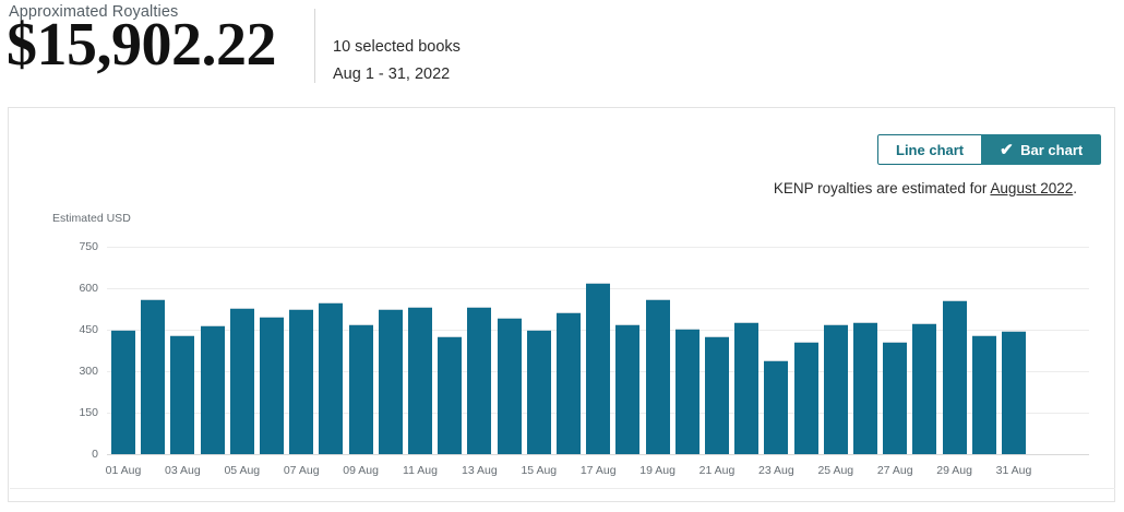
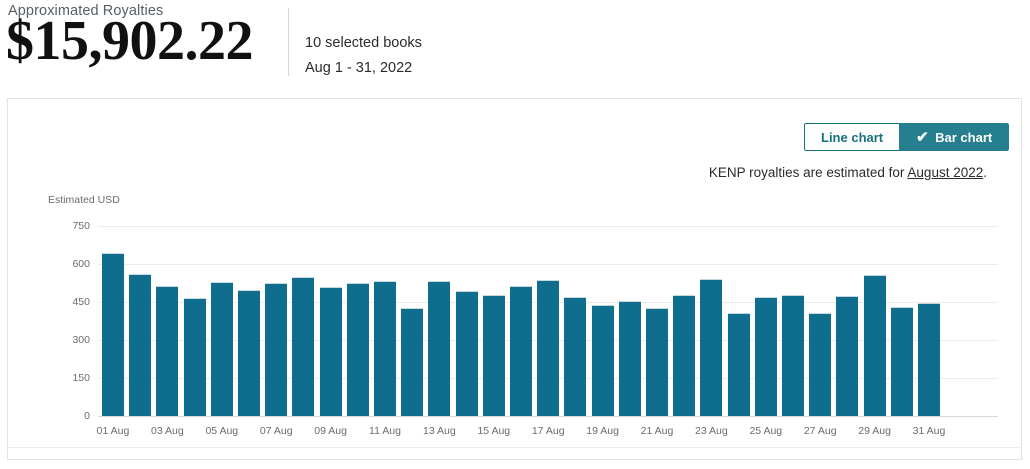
01 Aug: 450 -> 640
03 Aug: 430 -> 520
09 Aug: 470 -> 510
15 Aug: 450 -> 480
17 Aug: 620 -> 540
19 Aug: 560 -> 440
23 Aug: 340 -> 540
